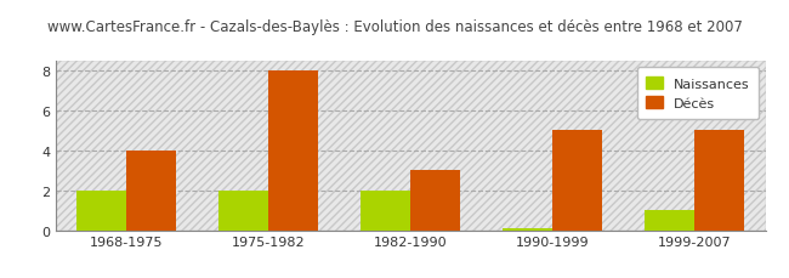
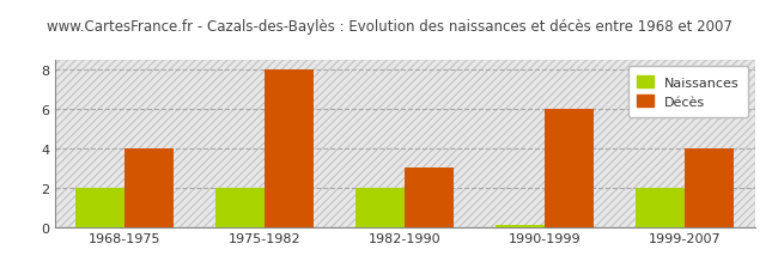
Décès/1990-1999: 5 -> 6
Naissances/1999-2007: 1.0 -> 2.0
Décès/1999-2007: 5 -> 4
